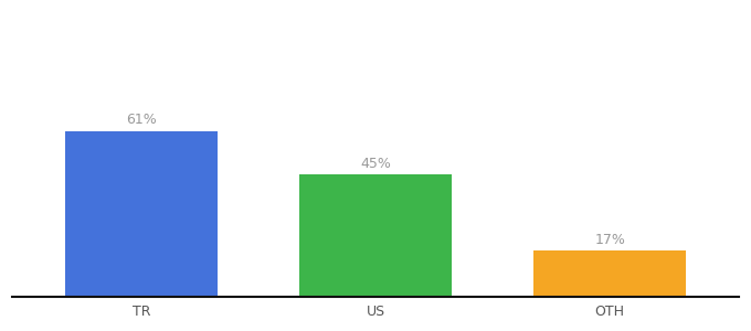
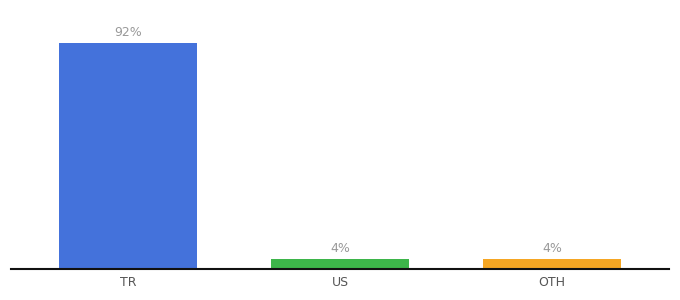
TR: 61% -> 92%
US: 45% -> 4%
OTH: 17% -> 4%
